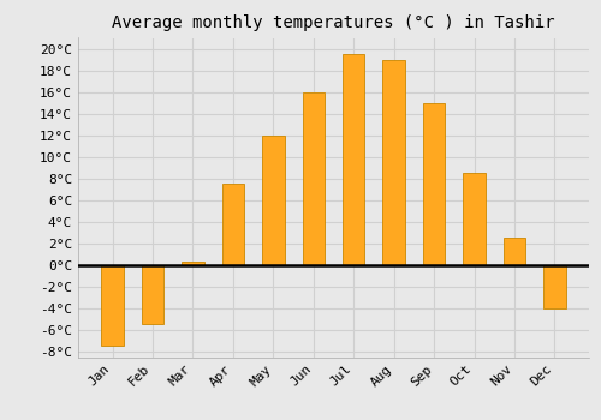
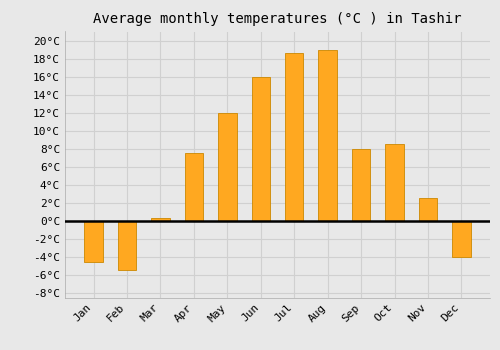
Jan: -7.5°C -> -4.6°C
Jul: 19.5°C -> 18.6°C
Sep: 15.0°C -> 8.0°C
